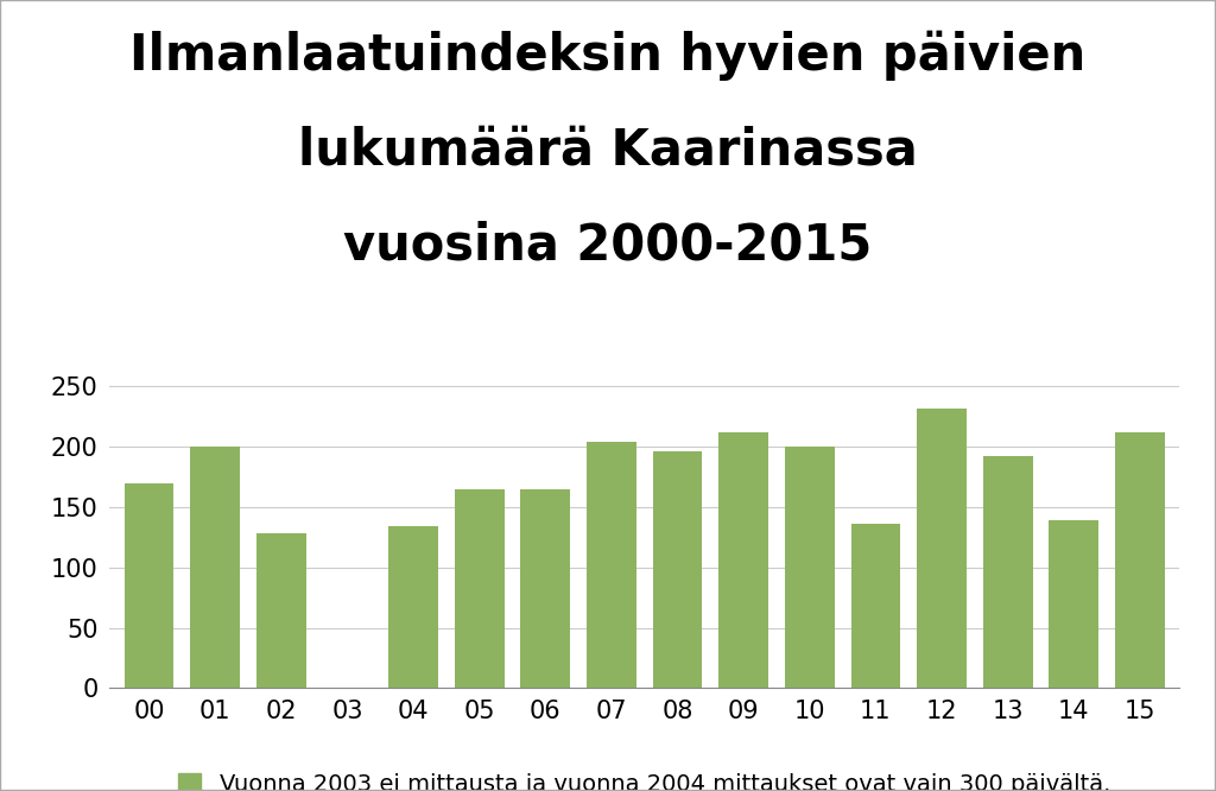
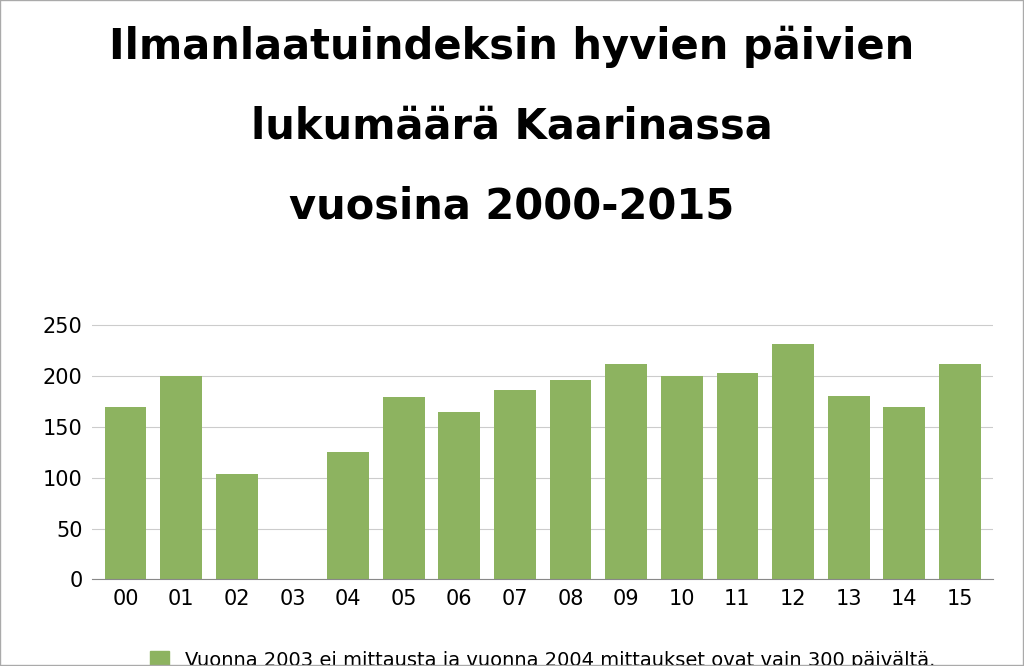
02: 128 -> 104
04: 134 -> 125
05: 165 -> 179
07: 204 -> 186
11: 136 -> 203
13: 192 -> 180
14: 139 -> 170
